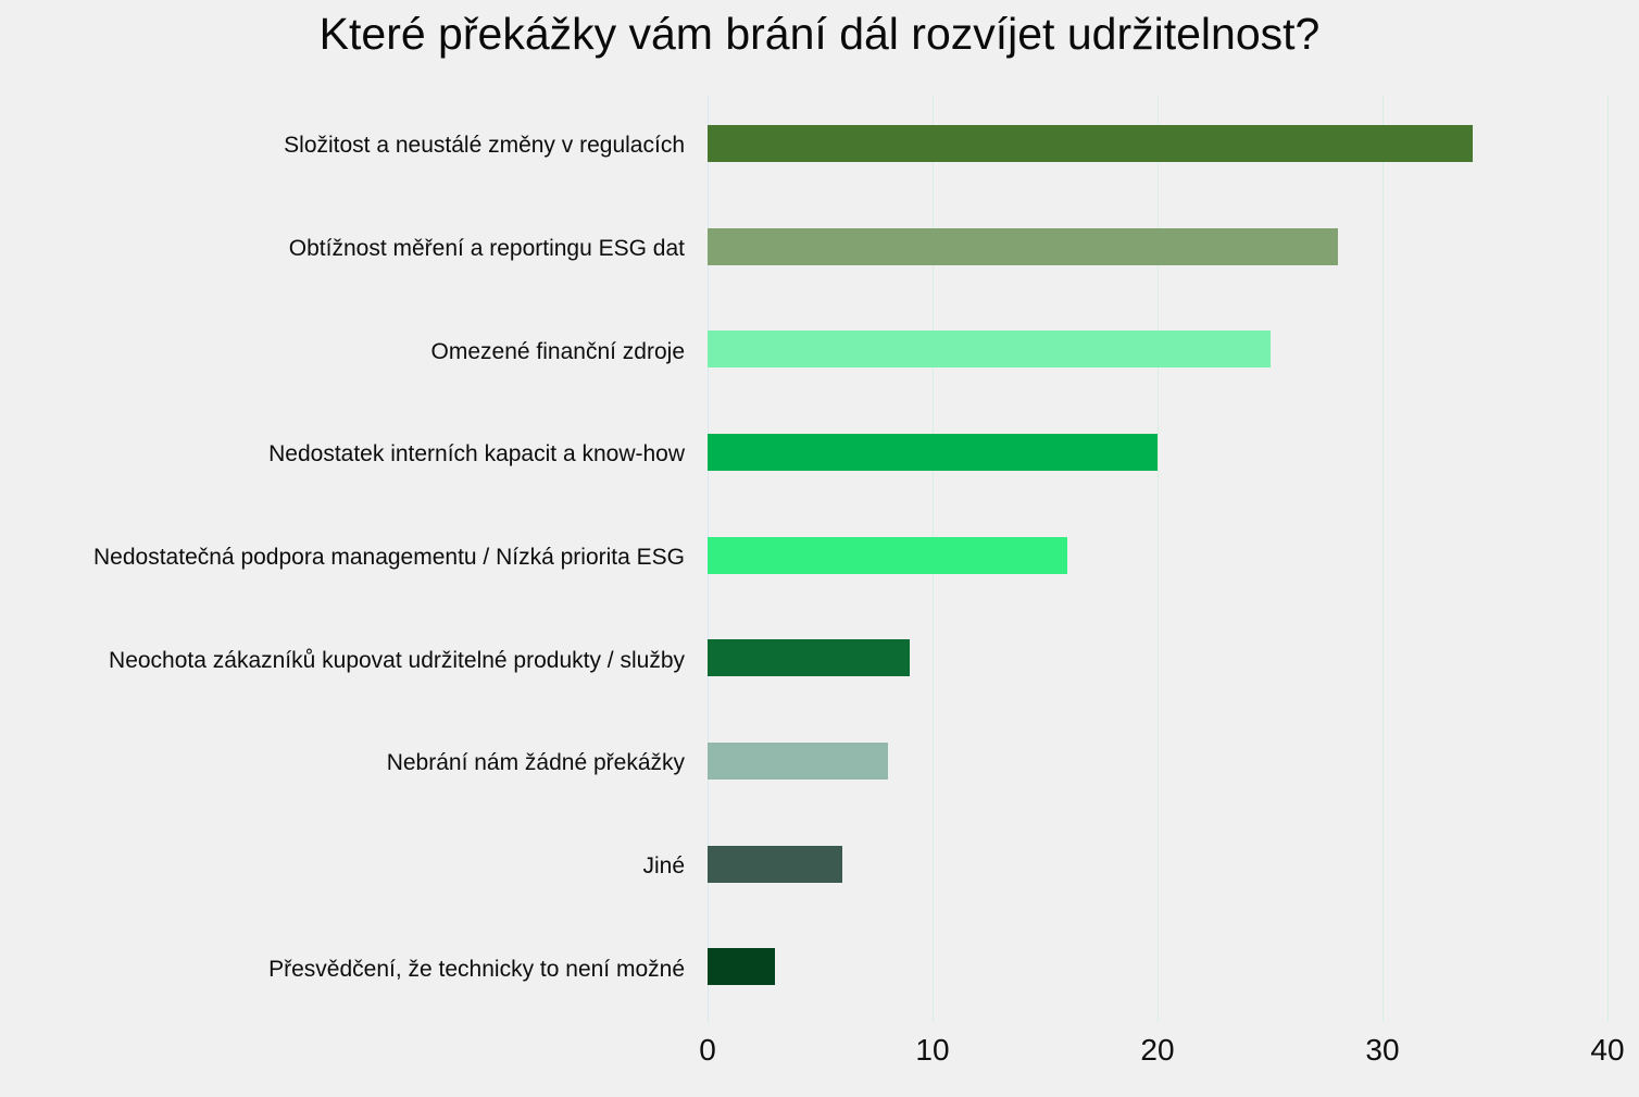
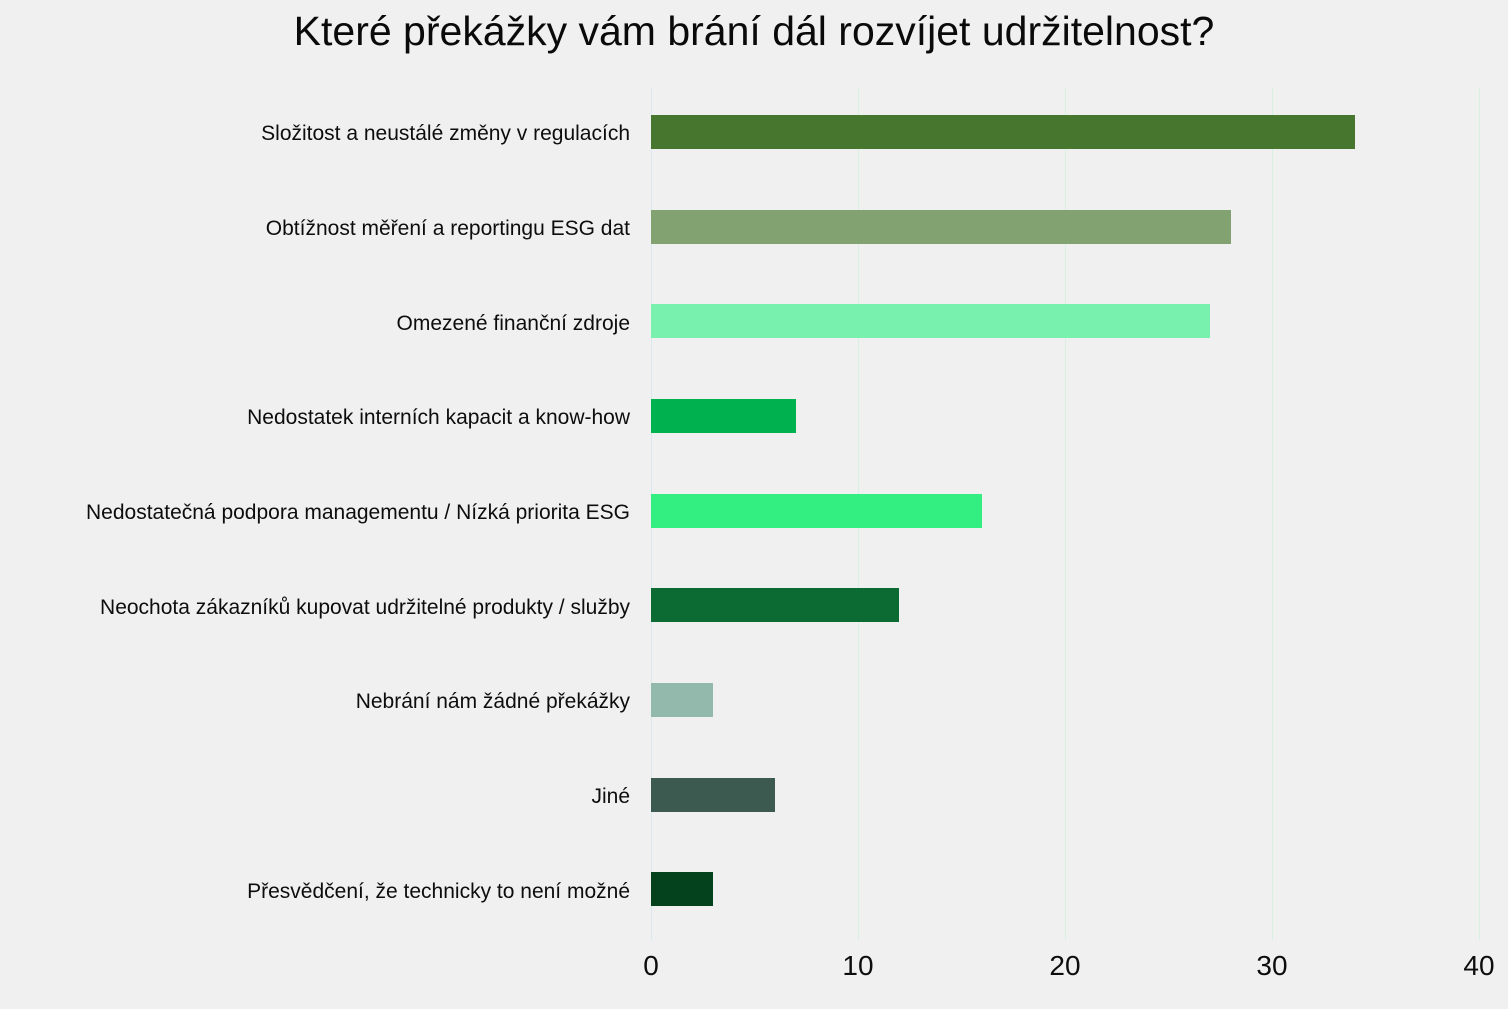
Omezené finanční zdroje: 25 -> 27
Nedostatek interních kapacit a know-how: 20 -> 7
Neochota zákazníků kupovat udržitelné produkty / služby: 9 -> 12
Nebrání nám žádné překážky: 8 -> 3
